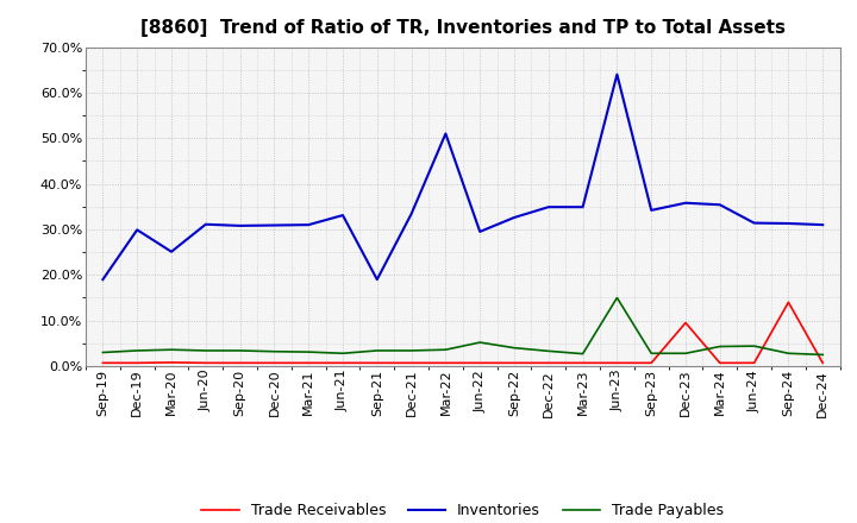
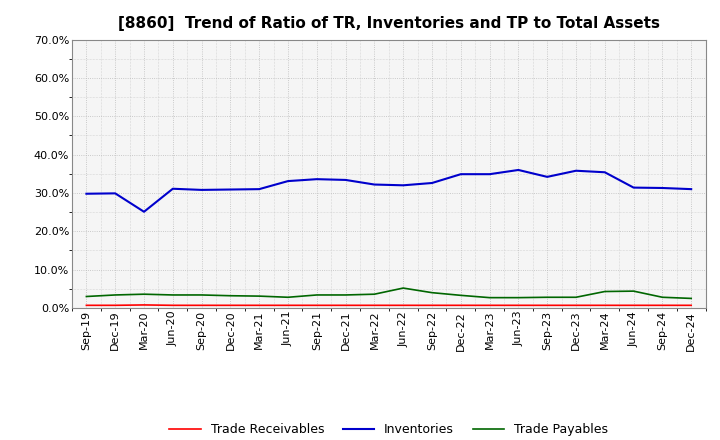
Inventories/Sep-19: 19.0% -> 29.8%
Inventories/Sep-21: 19.0% -> 33.6%
Inventories/Mar-22: 51.0% -> 32.2%
Inventories/Jun-22: 29.5% -> 32.0%
Inventories/Jun-23: 64.0% -> 36.0%
Trade Payables/Jun-23: 15.0% -> 2.7%
Trade Receivables/Dec-23: 9.5% -> 0.7%
Trade Receivables/Sep-24: 14.0% -> 0.7%
